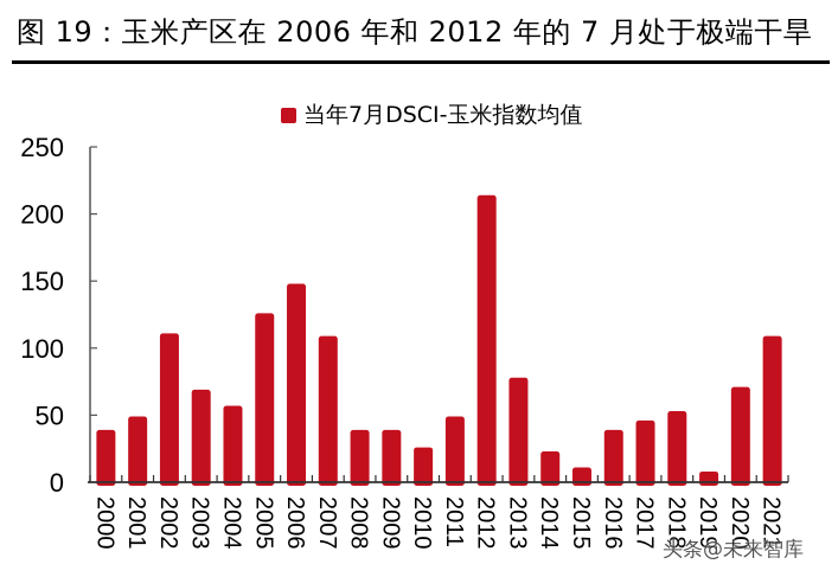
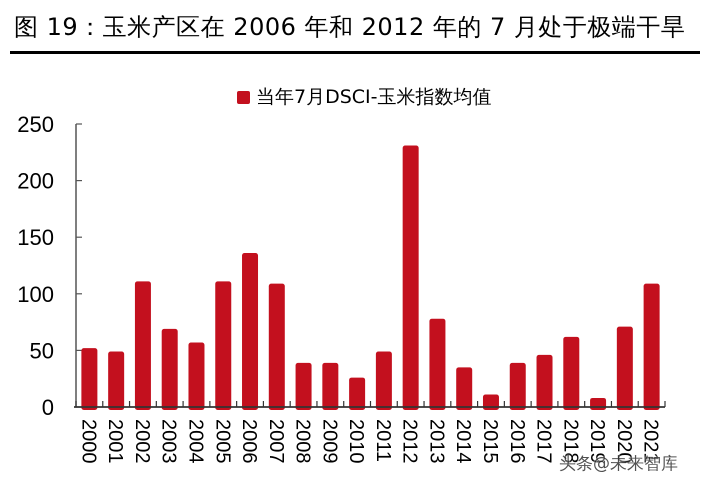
2000: 39 -> 52
2005: 126 -> 111
2006: 148 -> 136
2012: 214 -> 231
2014: 23 -> 35
2018: 53 -> 62
